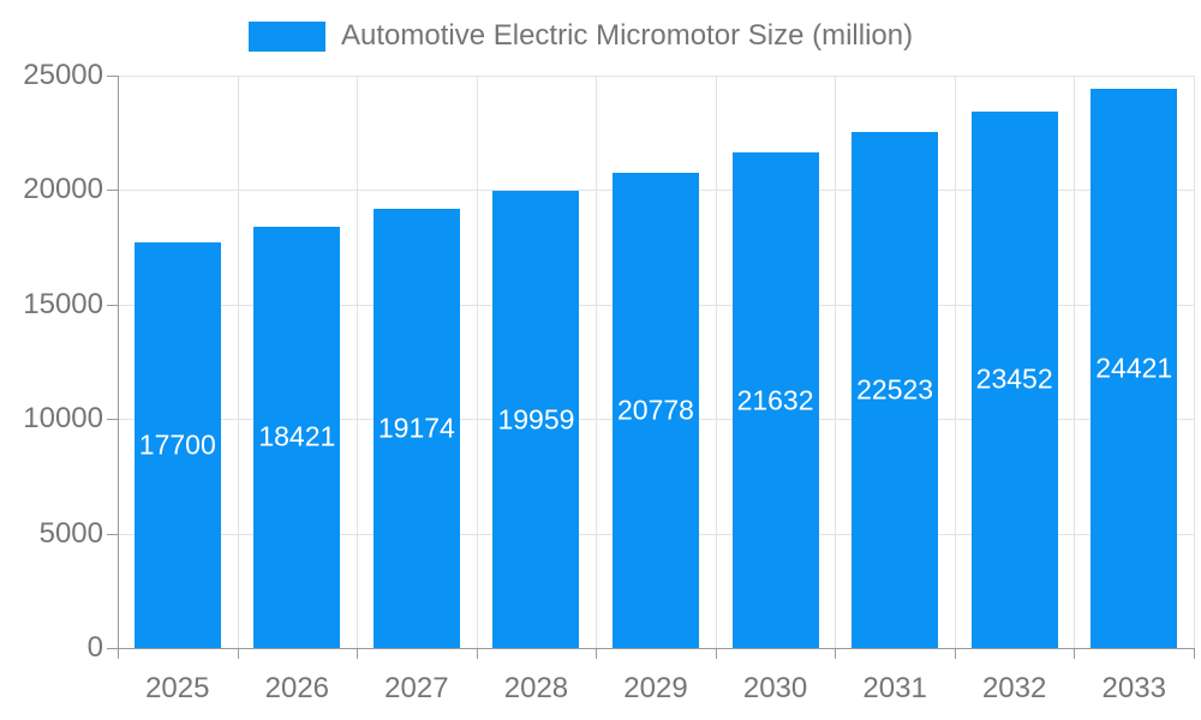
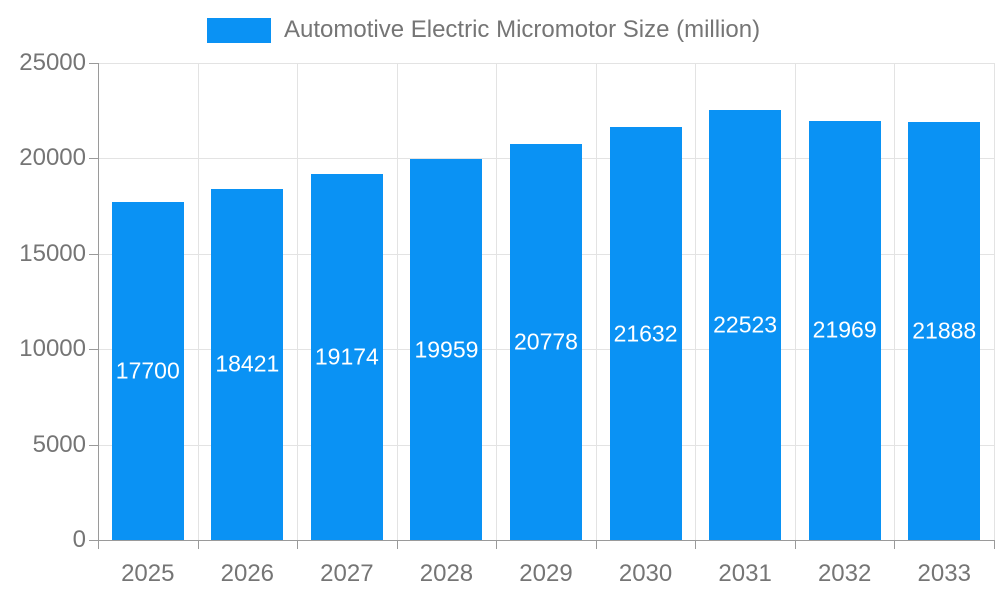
2032: 23452 -> 21969
2033: 24421 -> 21888
